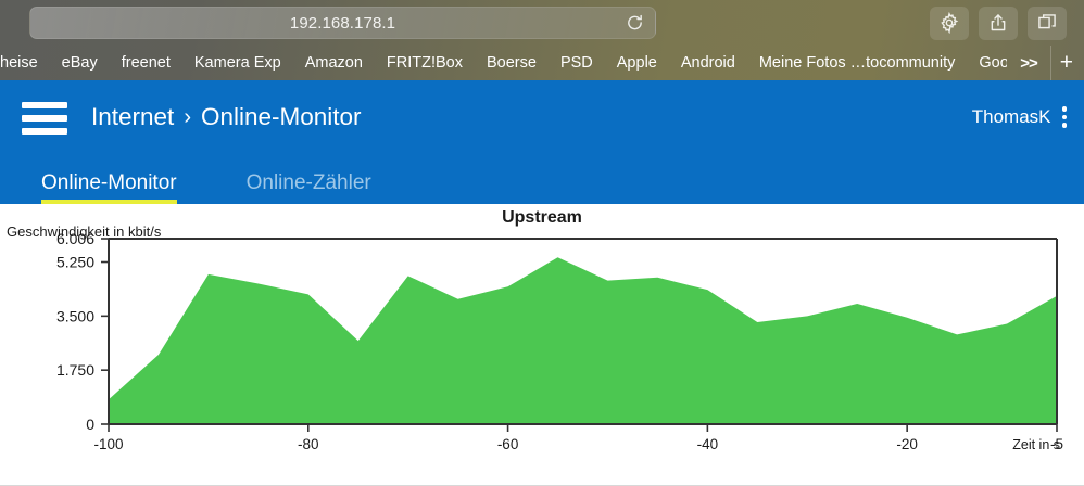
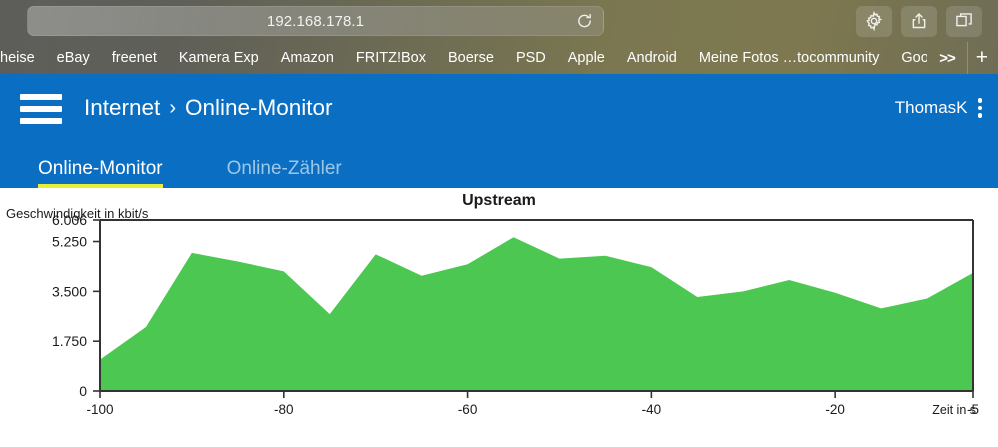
-100: 800 -> 1100
